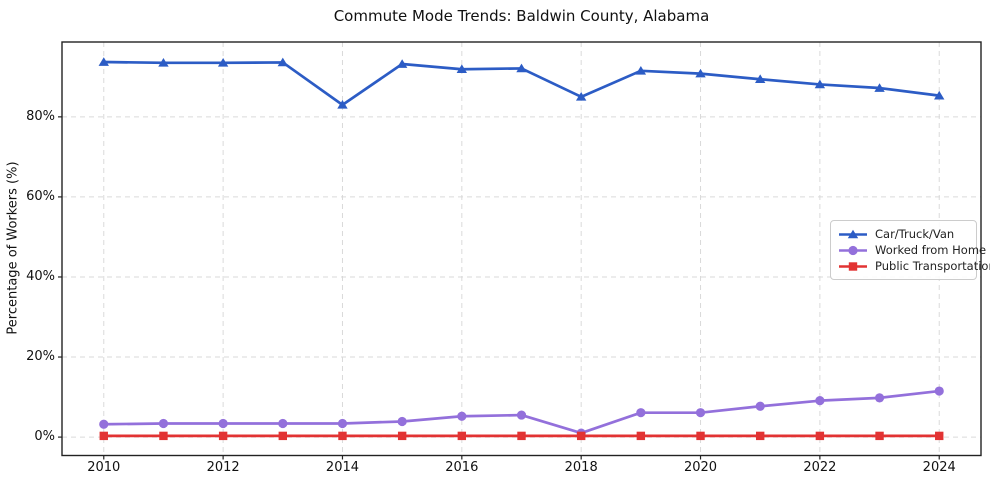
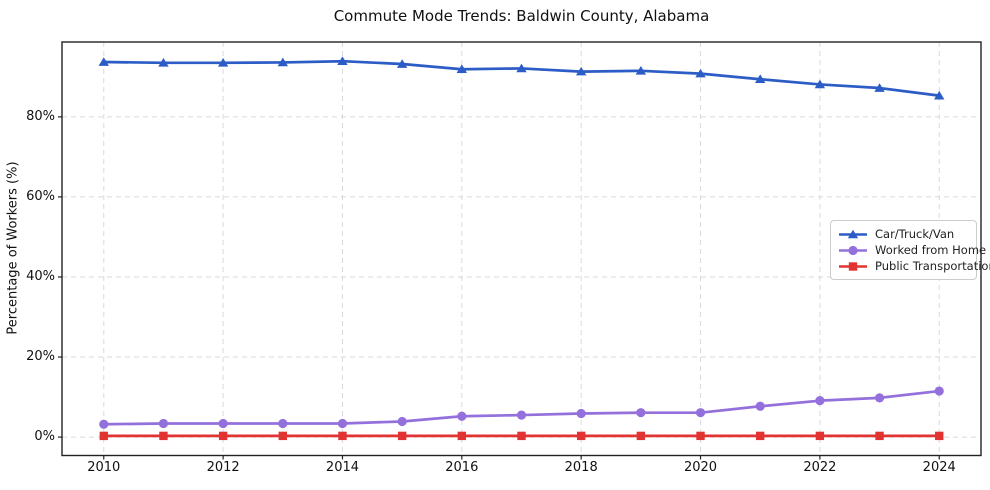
Car/Truck/Van/2014: 83% -> 94%
Car/Truck/Van/2018: 85% -> 91%
Worked from Home/2018: 1% -> 6%
